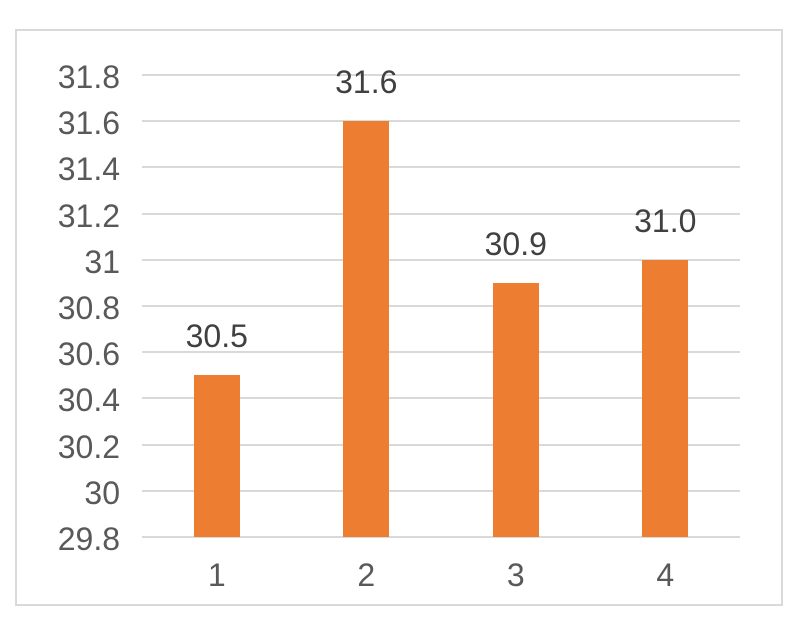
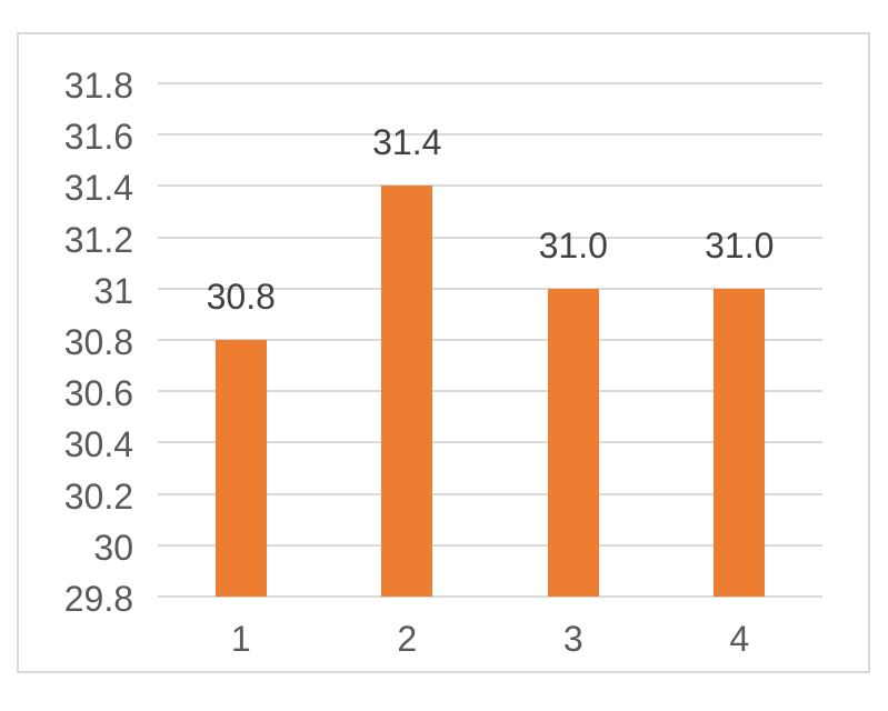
1: 30.5 -> 30.8
2: 31.6 -> 31.4
3: 30.9 -> 31.0
